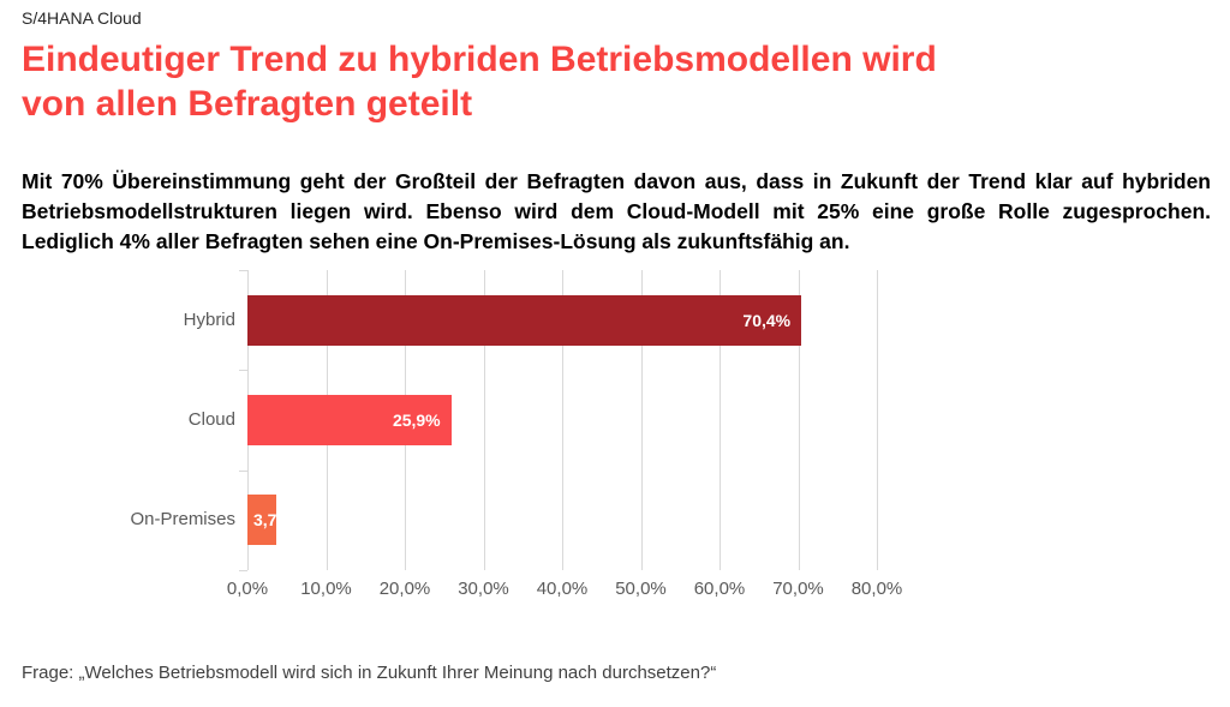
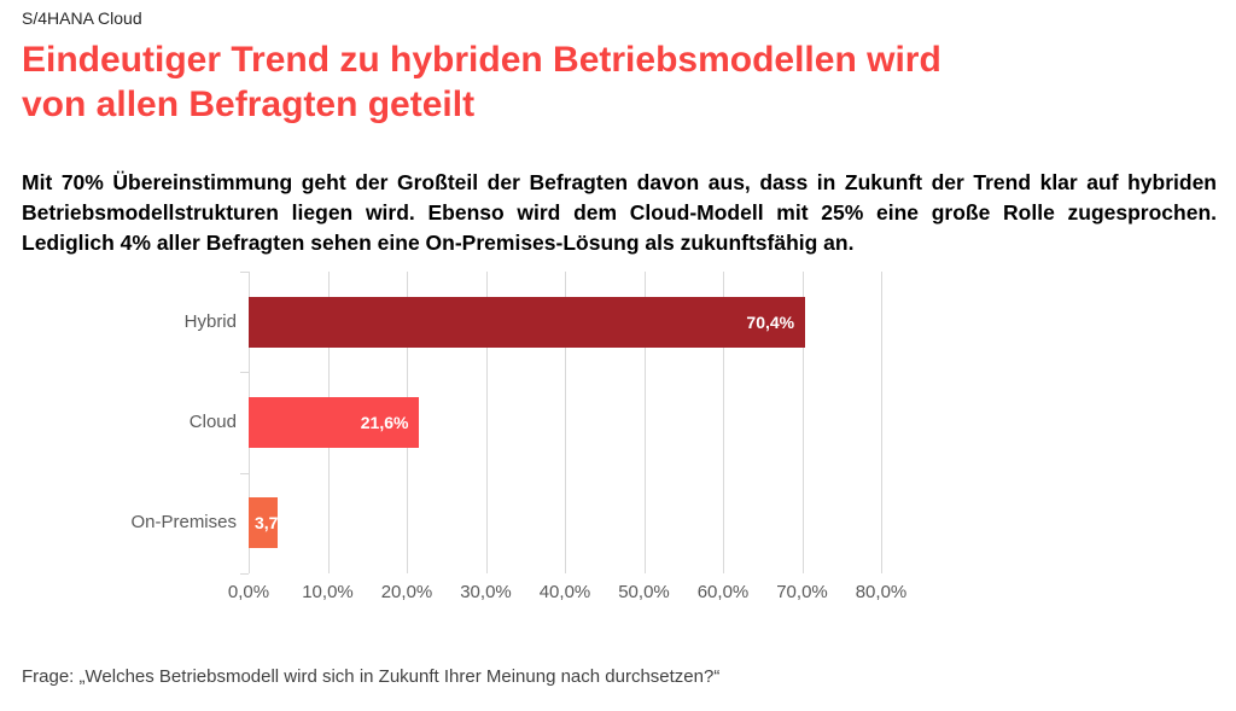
Cloud: 25,9% -> 21,6%
